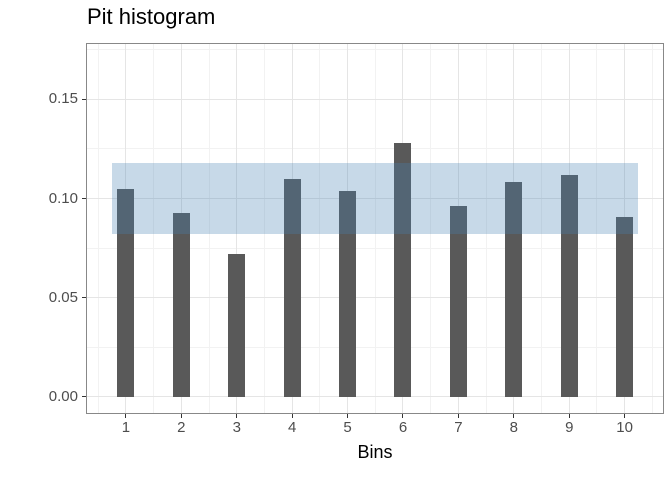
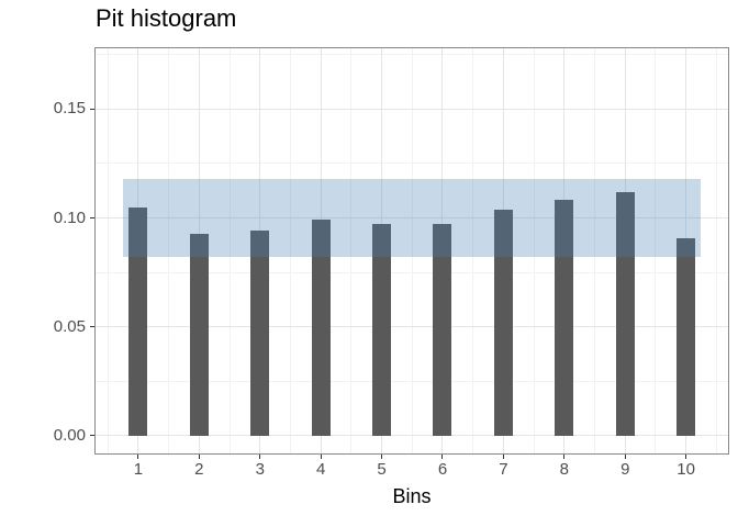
3: 0.072 -> 0.094
4: 0.110 -> 0.100
5: 0.104 -> 0.097
6: 0.128 -> 0.098
7: 0.096 -> 0.104
